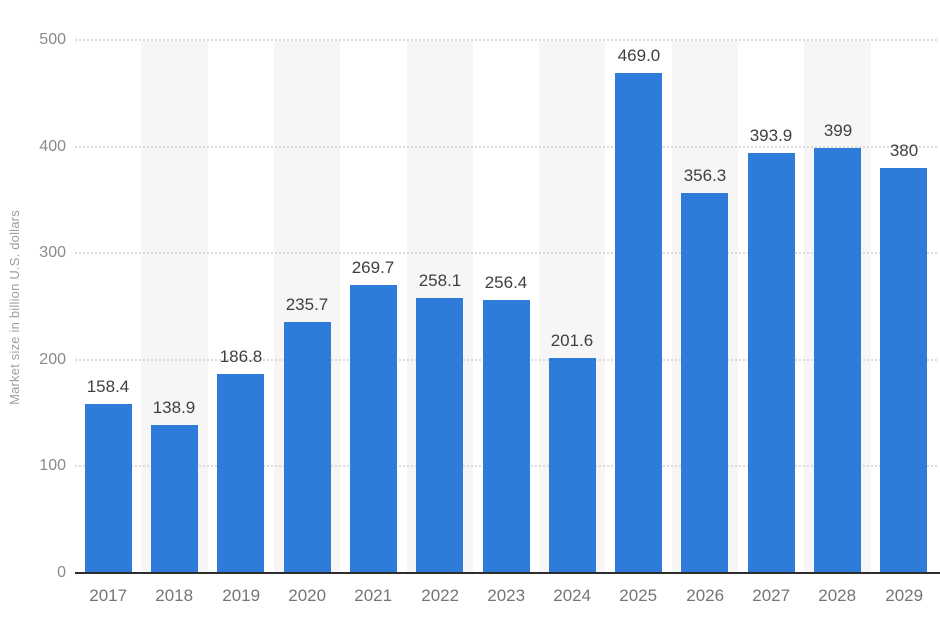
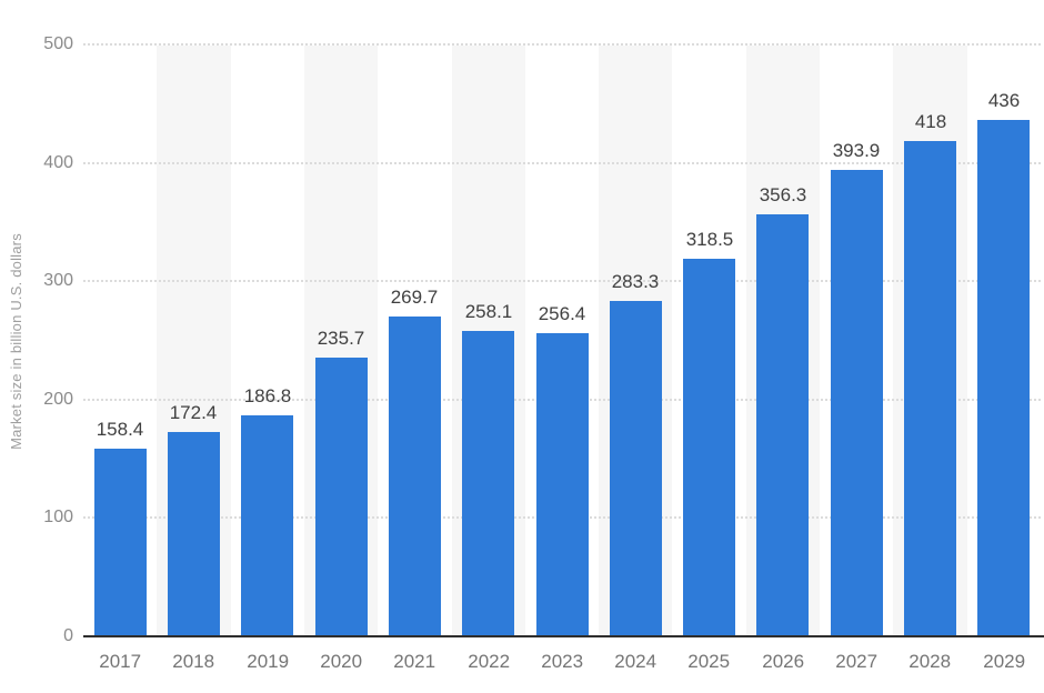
2018: 138.9 -> 172.4
2024: 201.6 -> 283.3
2025: 469.0 -> 318.5
2028: 399 -> 418
2029: 380 -> 436
